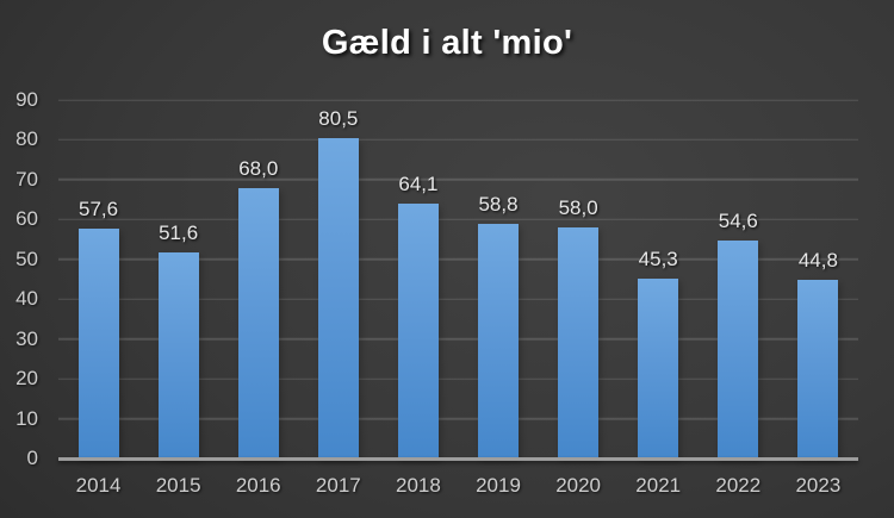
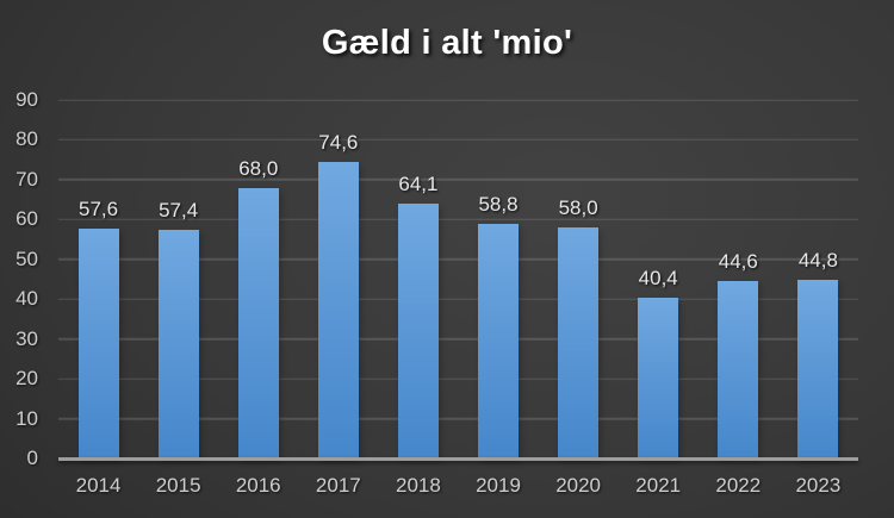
2015: 51,6 -> 57,4
2017: 80,5 -> 74,6
2021: 45,3 -> 40,4
2022: 54,6 -> 44,6
